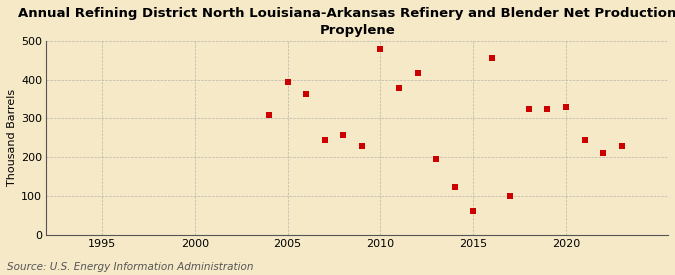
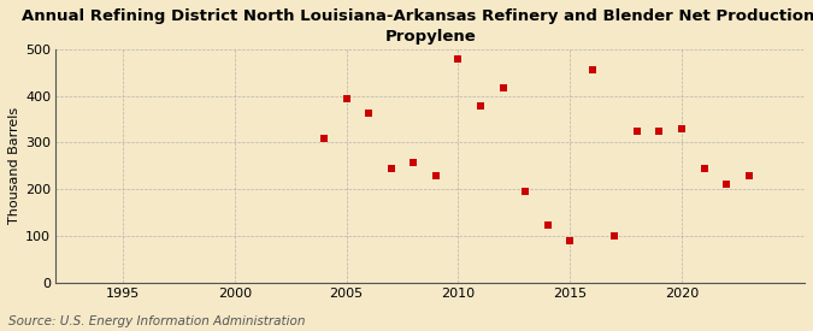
2015: 60 -> 90
